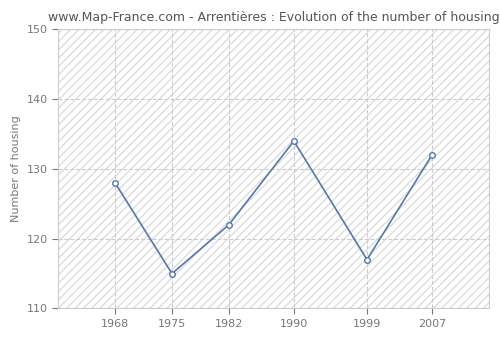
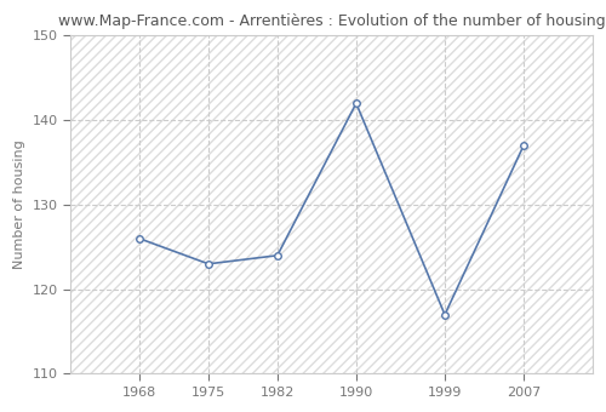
1968: 128 -> 126
1975: 115 -> 123
1982: 122 -> 124
1990: 134 -> 142
2007: 132 -> 137
